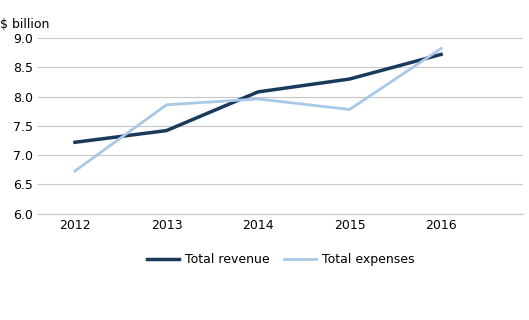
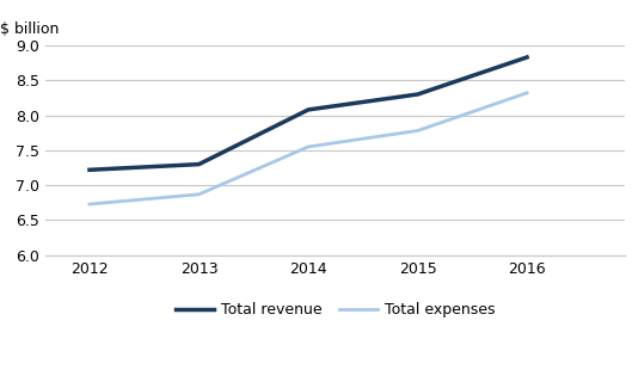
Total revenue/2013: 7.42 -> 7.30
Total expenses/2013: 7.86 -> 6.87
Total expenses/2014: 7.96 -> 7.55
Total revenue/2016: 8.72 -> 8.83
Total expenses/2016: 8.82 -> 8.32
